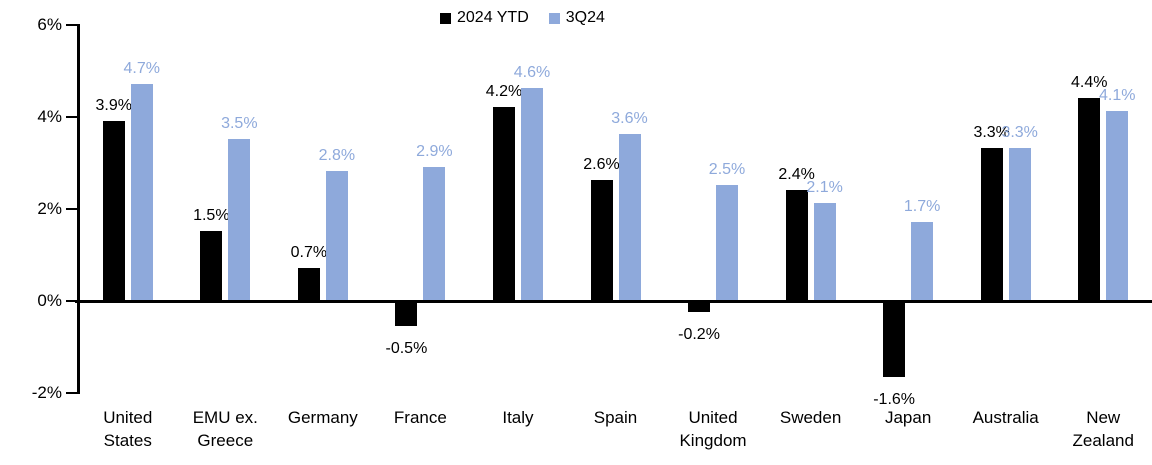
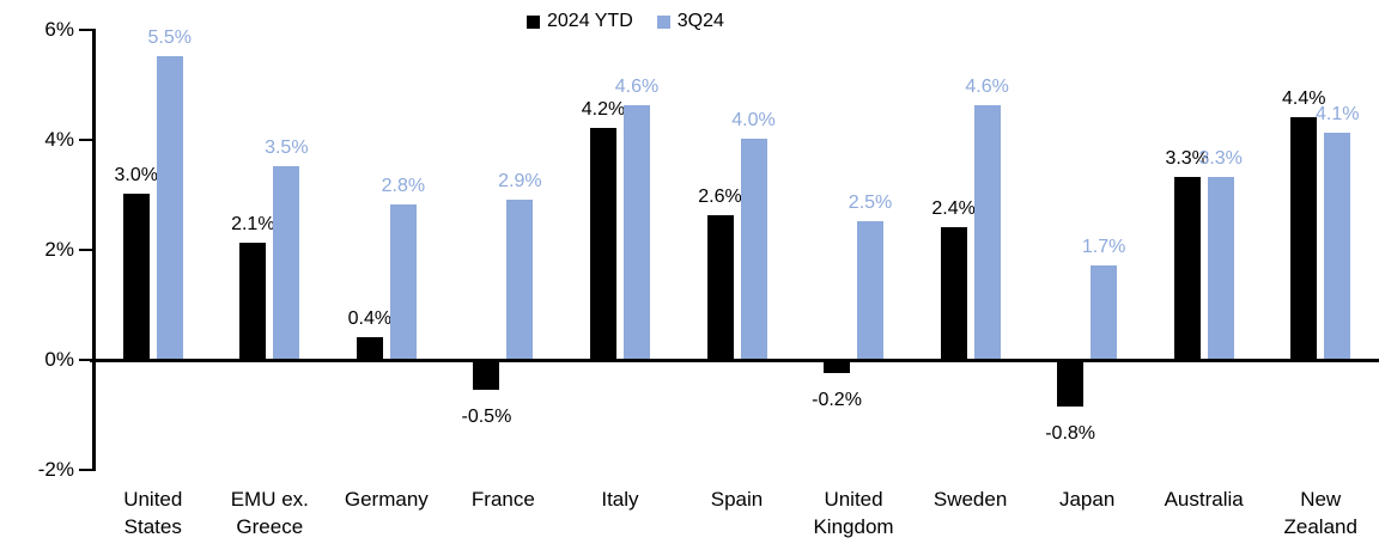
2024 YTD/United States: 3.9% -> 3.0%
3Q24/United States: 4.7% -> 5.5%
2024 YTD/EMU ex. Greece: 1.5% -> 2.1%
2024 YTD/Germany: 0.7% -> 0.4%
3Q24/Spain: 3.6% -> 4.0%
3Q24/Sweden: 2.1% -> 4.6%
2024 YTD/Japan: -1.6% -> -0.8%
